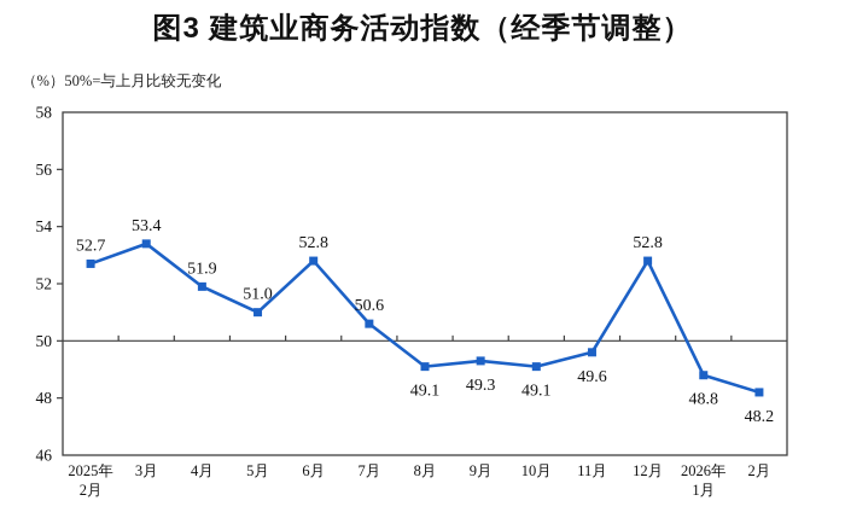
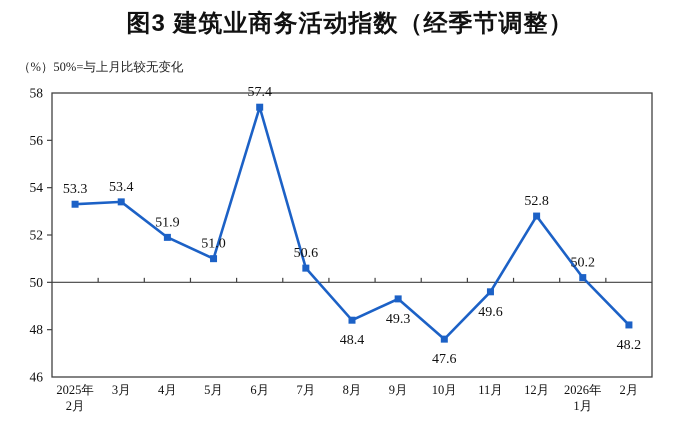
2025年 2月: 52.7 -> 53.3
6月: 52.8 -> 57.4
8月: 49.1 -> 48.4
10月: 49.1 -> 47.6
2026年 1月: 48.8 -> 50.2
